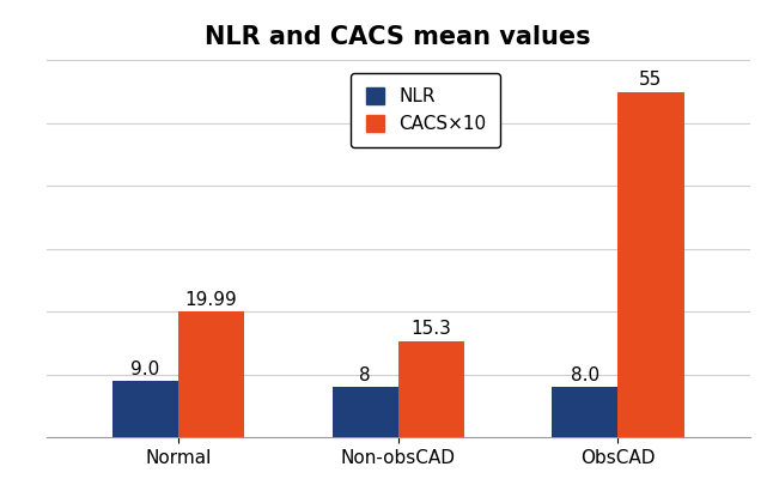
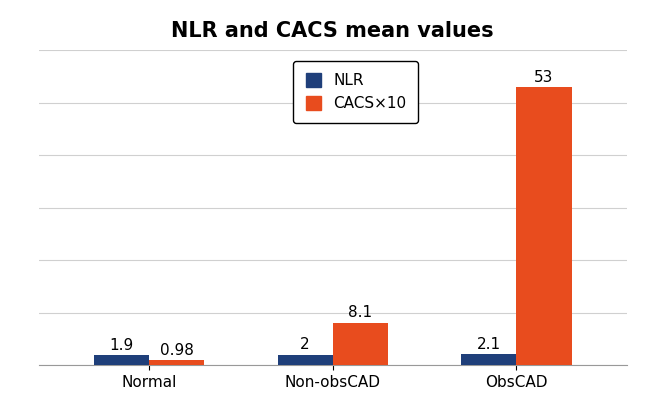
NLR/Normal: 9.0 -> 1.9
CACS×10/Normal: 19.99 -> 0.98
NLR/Non-obsCAD: 8 -> 2
CACS×10/Non-obsCAD: 15.3 -> 8.1
NLR/ObsCAD: 8.0 -> 2.1
CACS×10/ObsCAD: 55 -> 53
